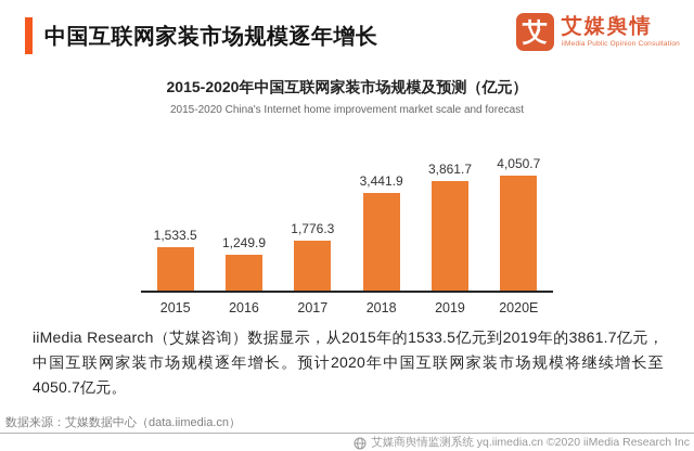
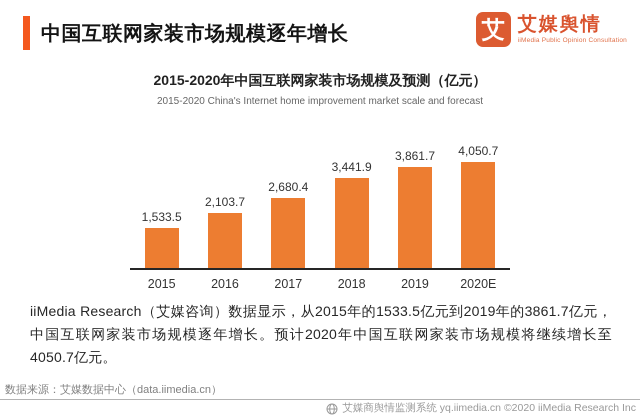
2016: 1,249.9 -> 2,103.7
2017: 1,776.3 -> 2,680.4
